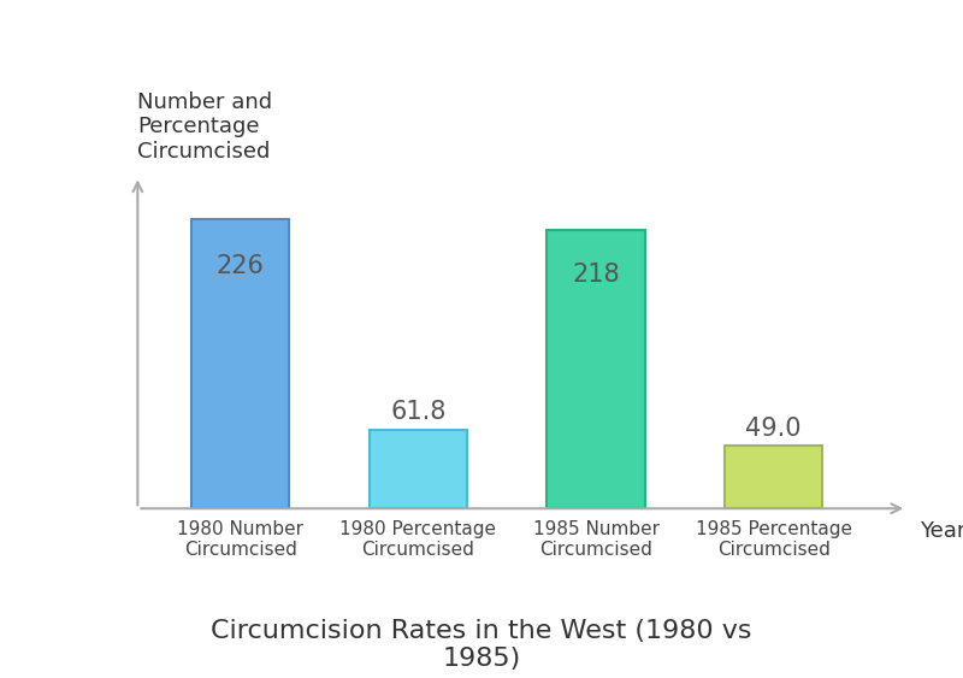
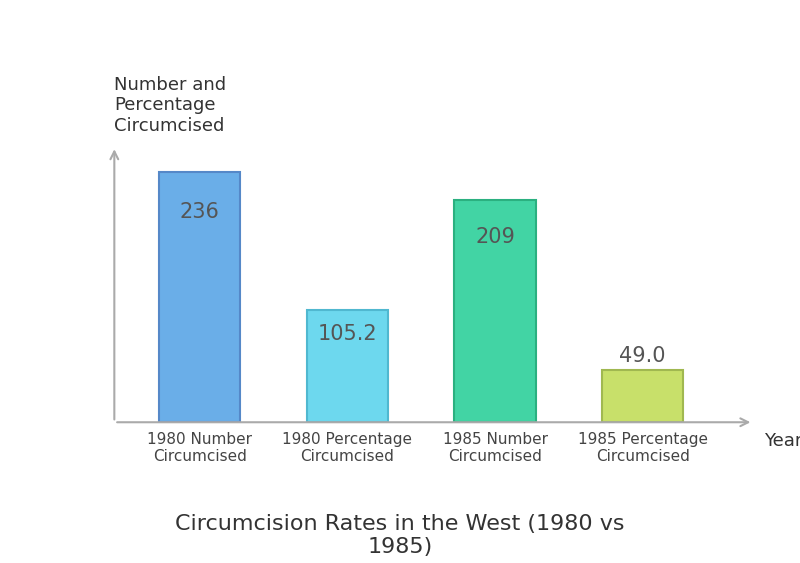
1980 Number Circumcised: 226 -> 236
1980 Percentage Circumcised: 61.8 -> 105.2
1985 Number Circumcised: 218 -> 209
